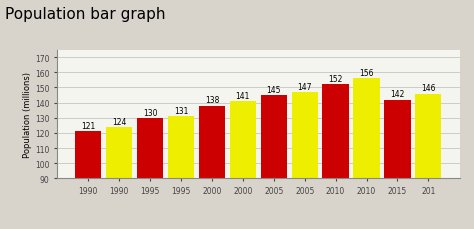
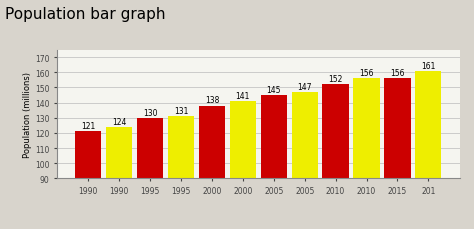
2015: 142 -> 156
201: 146 -> 161
